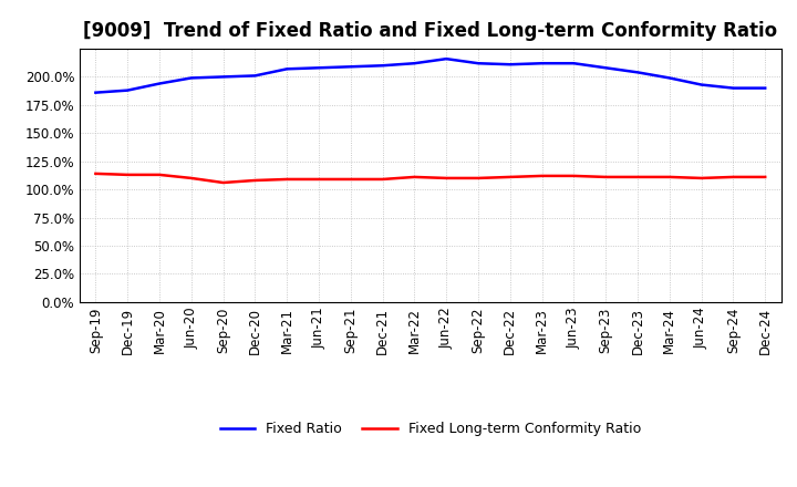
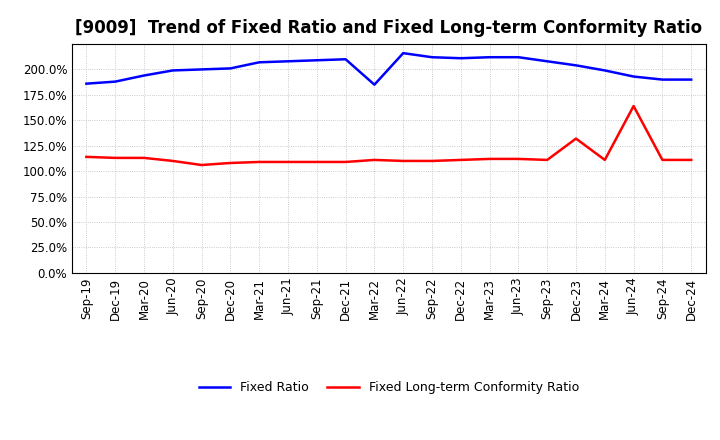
Fixed Ratio/Mar-22: 212% -> 185%
Fixed Long-term Conformity Ratio/Dec-23: 111% -> 132%
Fixed Long-term Conformity Ratio/Jun-24: 110% -> 164%
